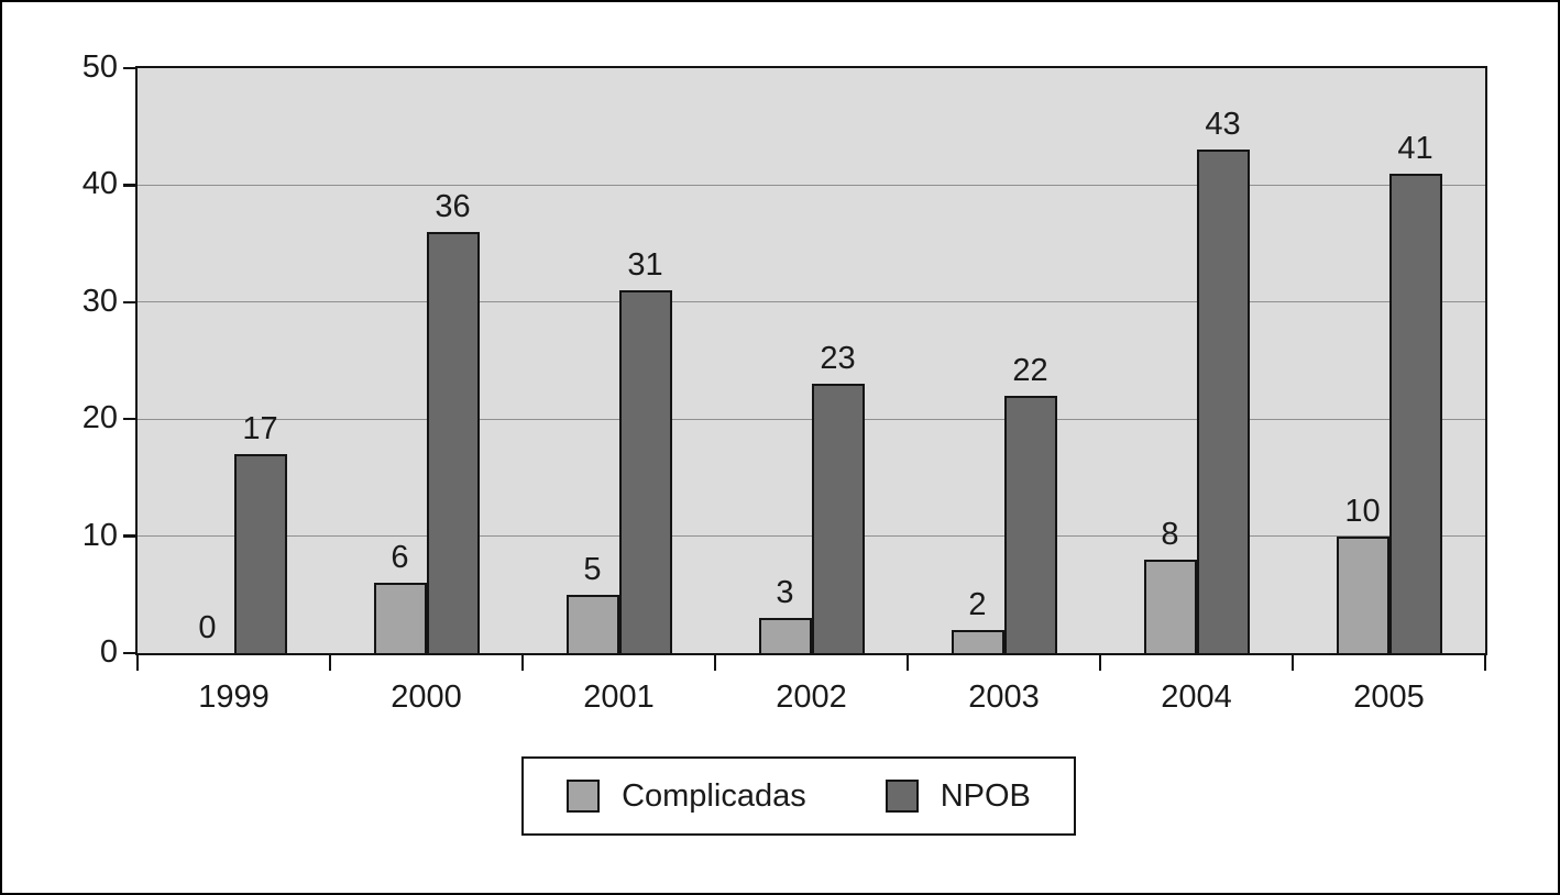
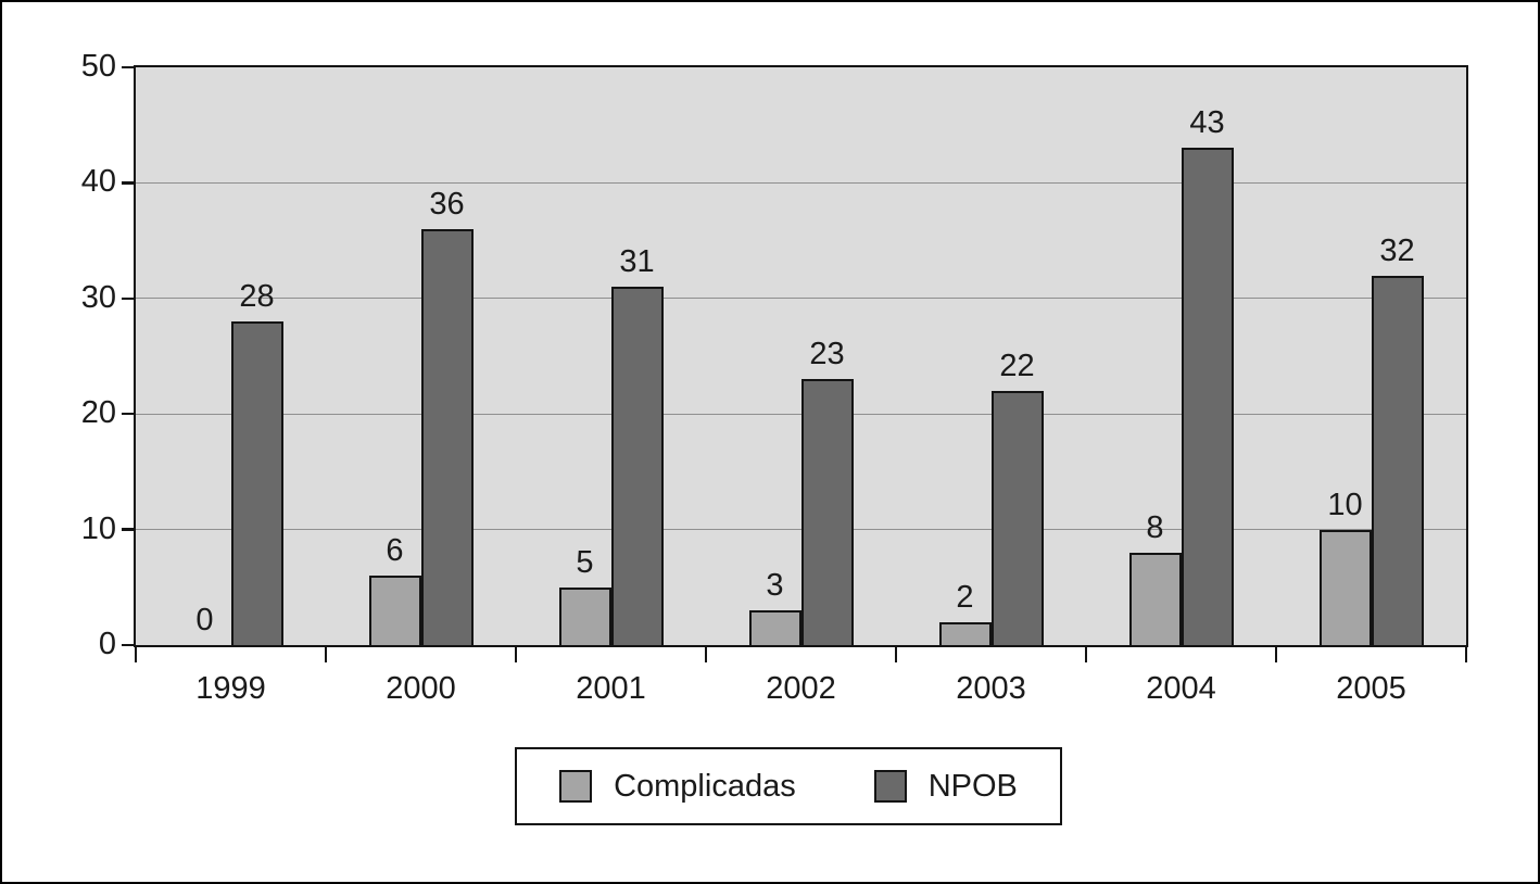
NPOB/1999: 17 -> 28
NPOB/2005: 41 -> 32
